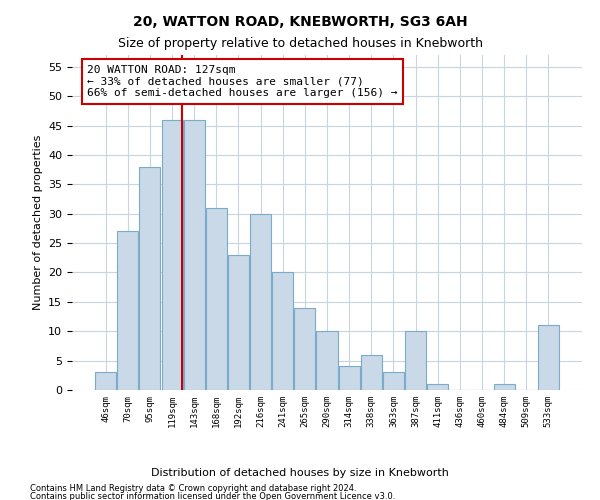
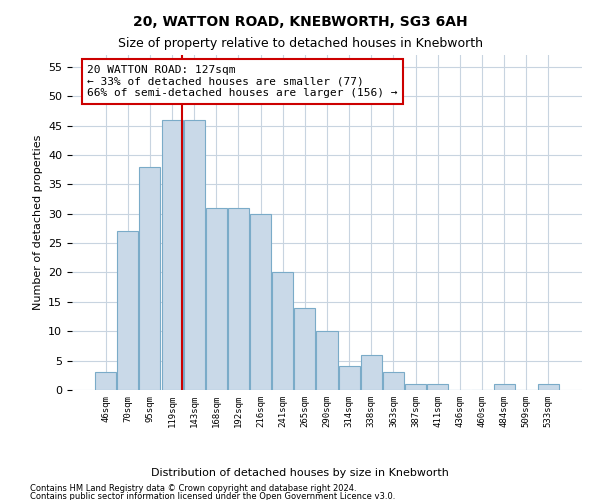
192sqm: 23 -> 31
387sqm: 10 -> 1
533sqm: 11 -> 1
